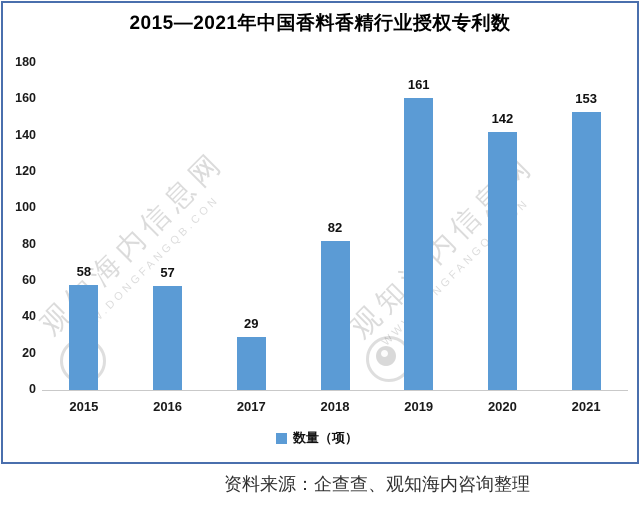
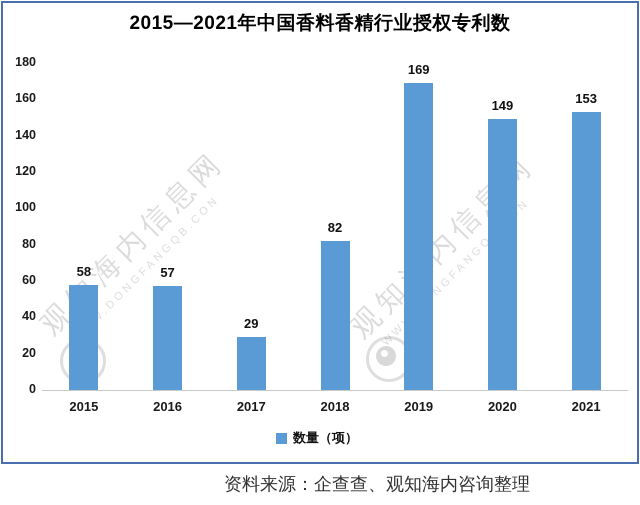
2019: 161 -> 169
2020: 142 -> 149
